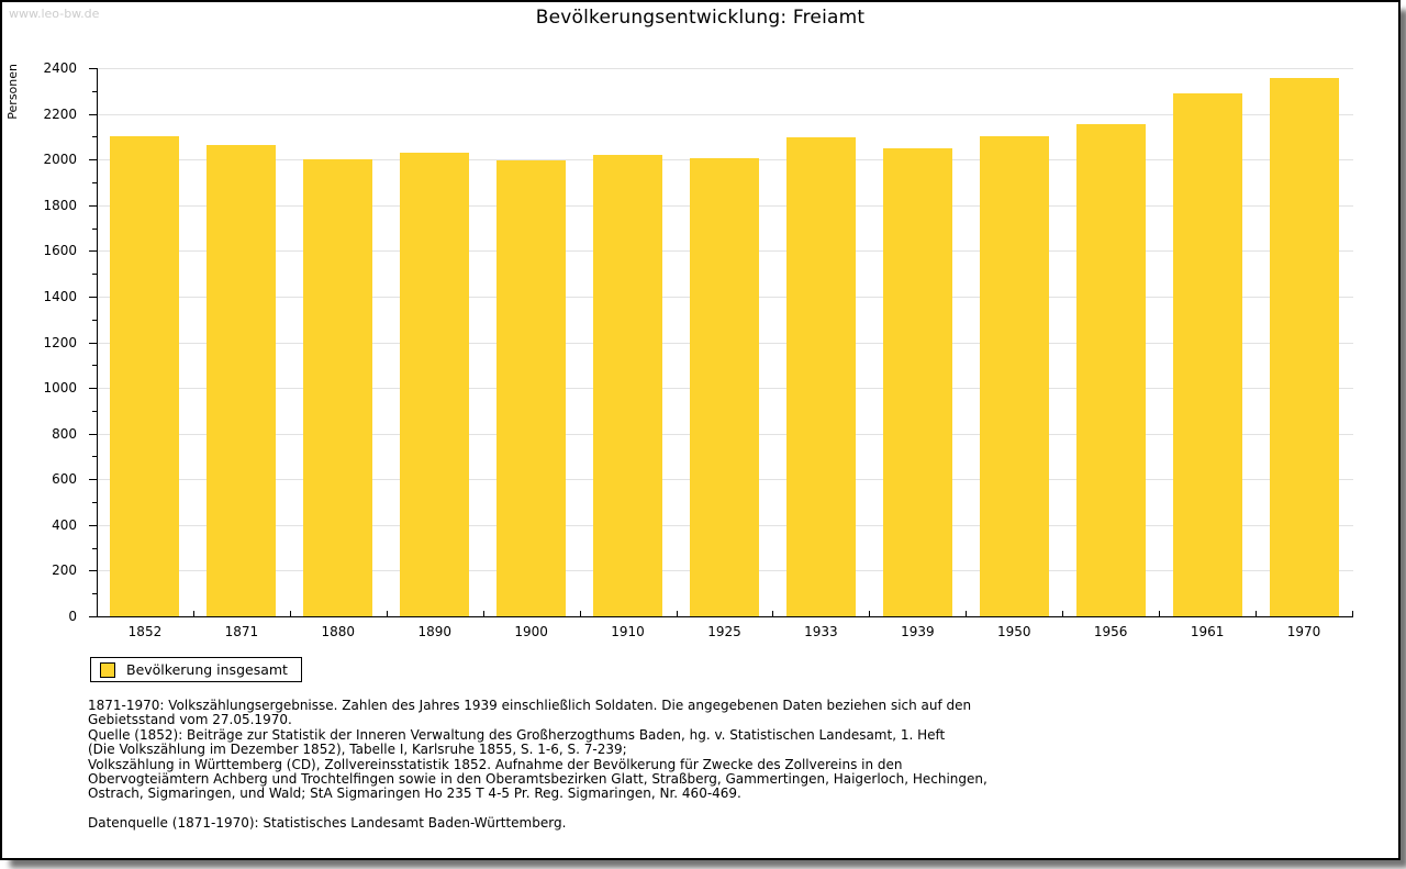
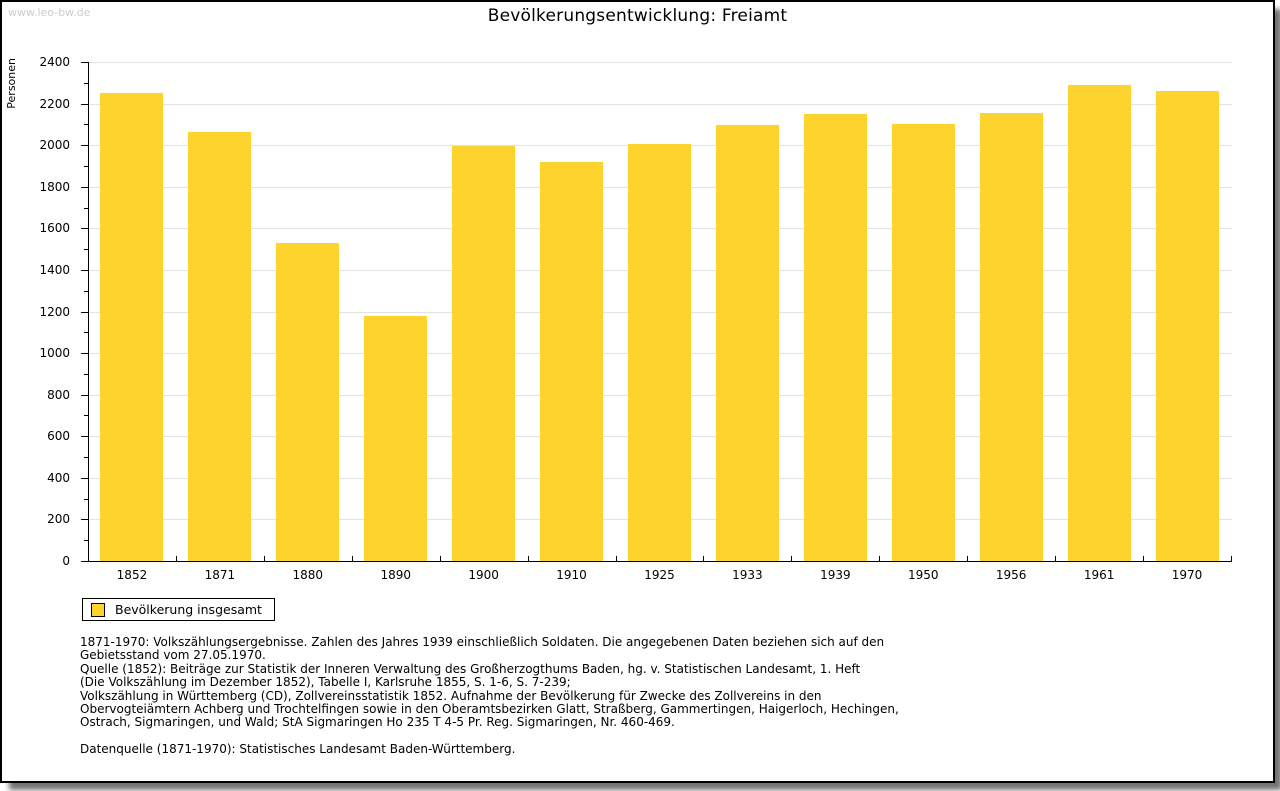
1852: 2100 -> 2250
1880: 2000 -> 1530
1890: 2030 -> 1180
1910: 2020 -> 1920
1939: 2050 -> 2150
1970: 2360 -> 2260
